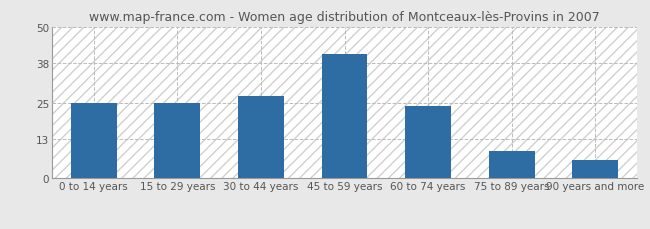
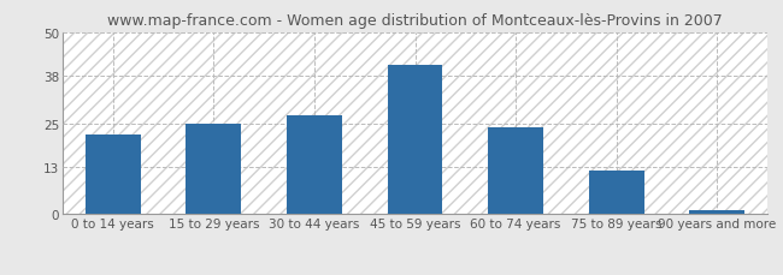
0 to 14 years: 25 -> 22
75 to 89 years: 9 -> 12
90 years and more: 6 -> 1
